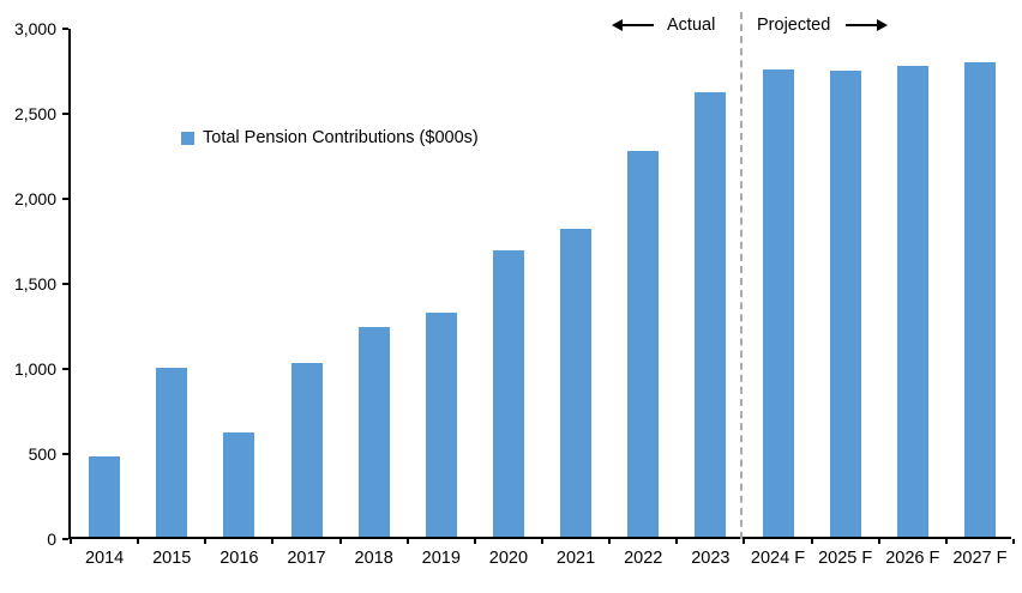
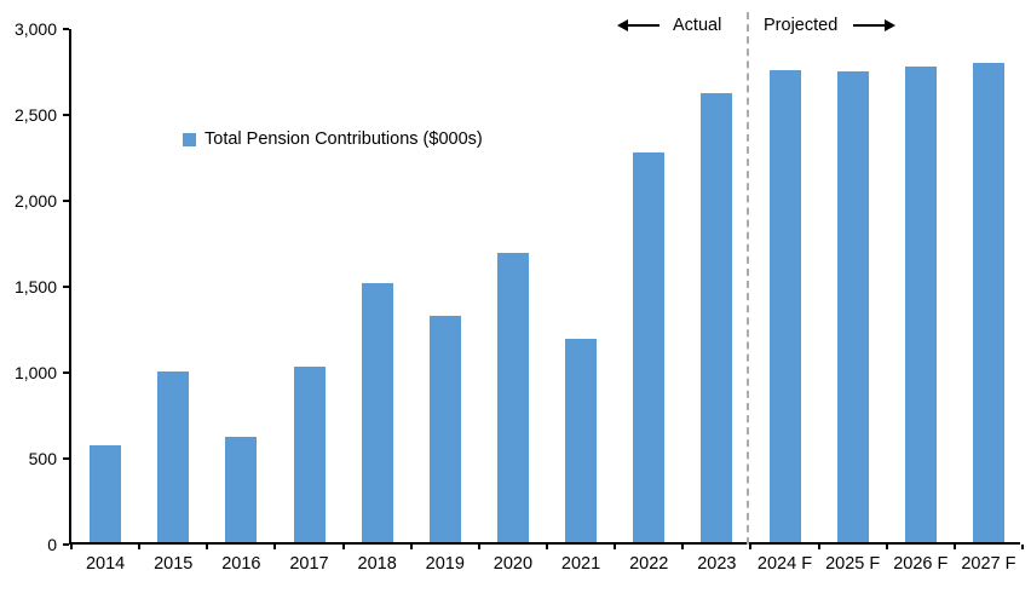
2014: 470 -> 560
2018: 1230 -> 1510
2021: 1810 -> 1180
